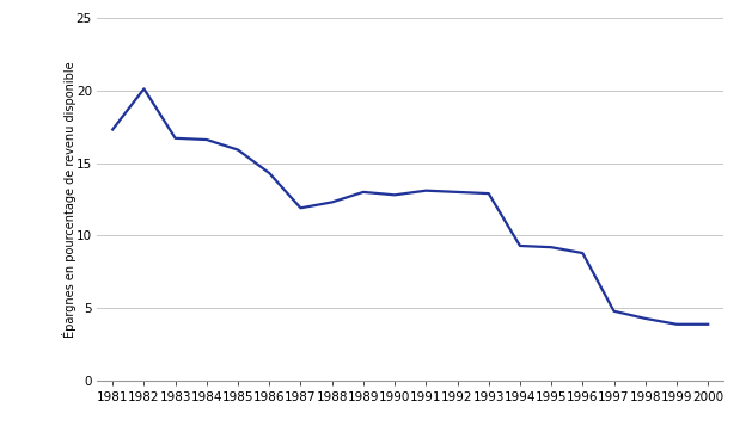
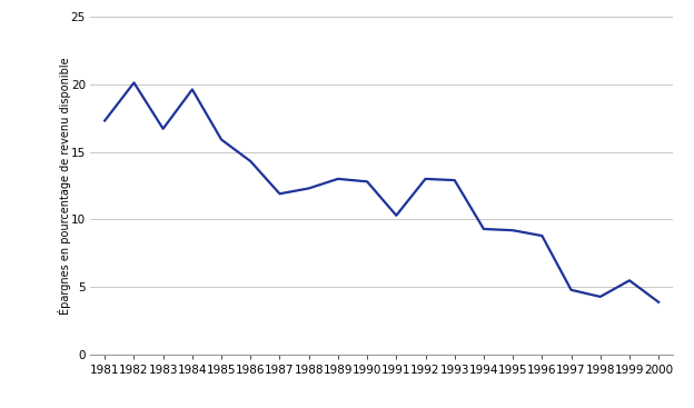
1984: 16.6 -> 19.6
1991: 13.1 -> 10.3
1999: 3.9 -> 5.5
